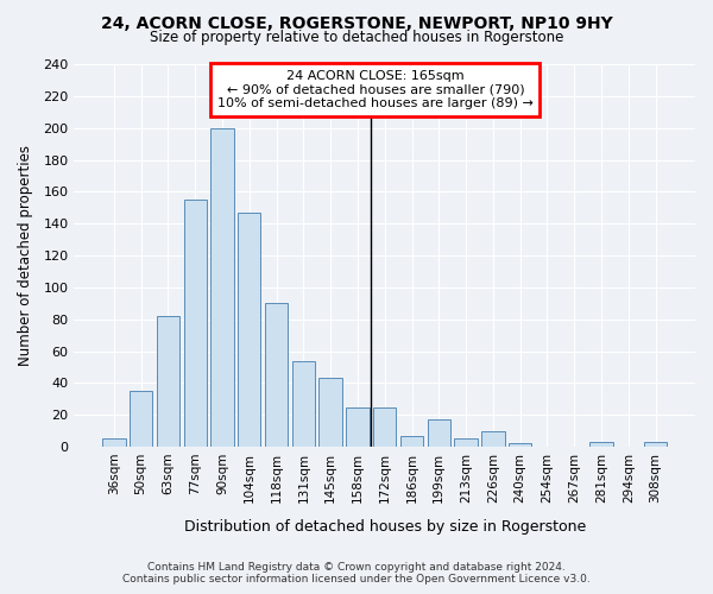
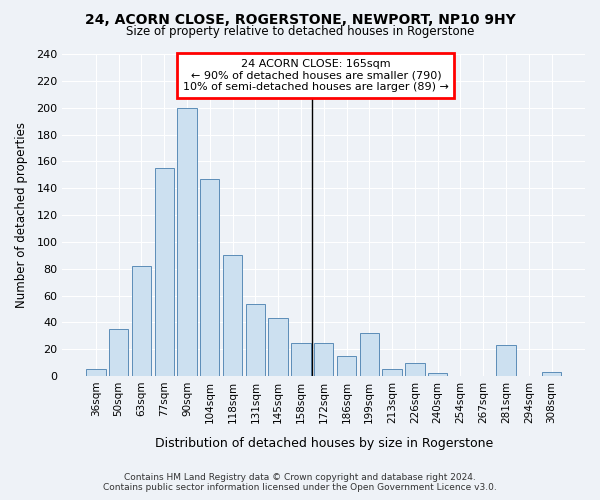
186sqm: 7 -> 15
199sqm: 17 -> 32
281sqm: 3 -> 23
